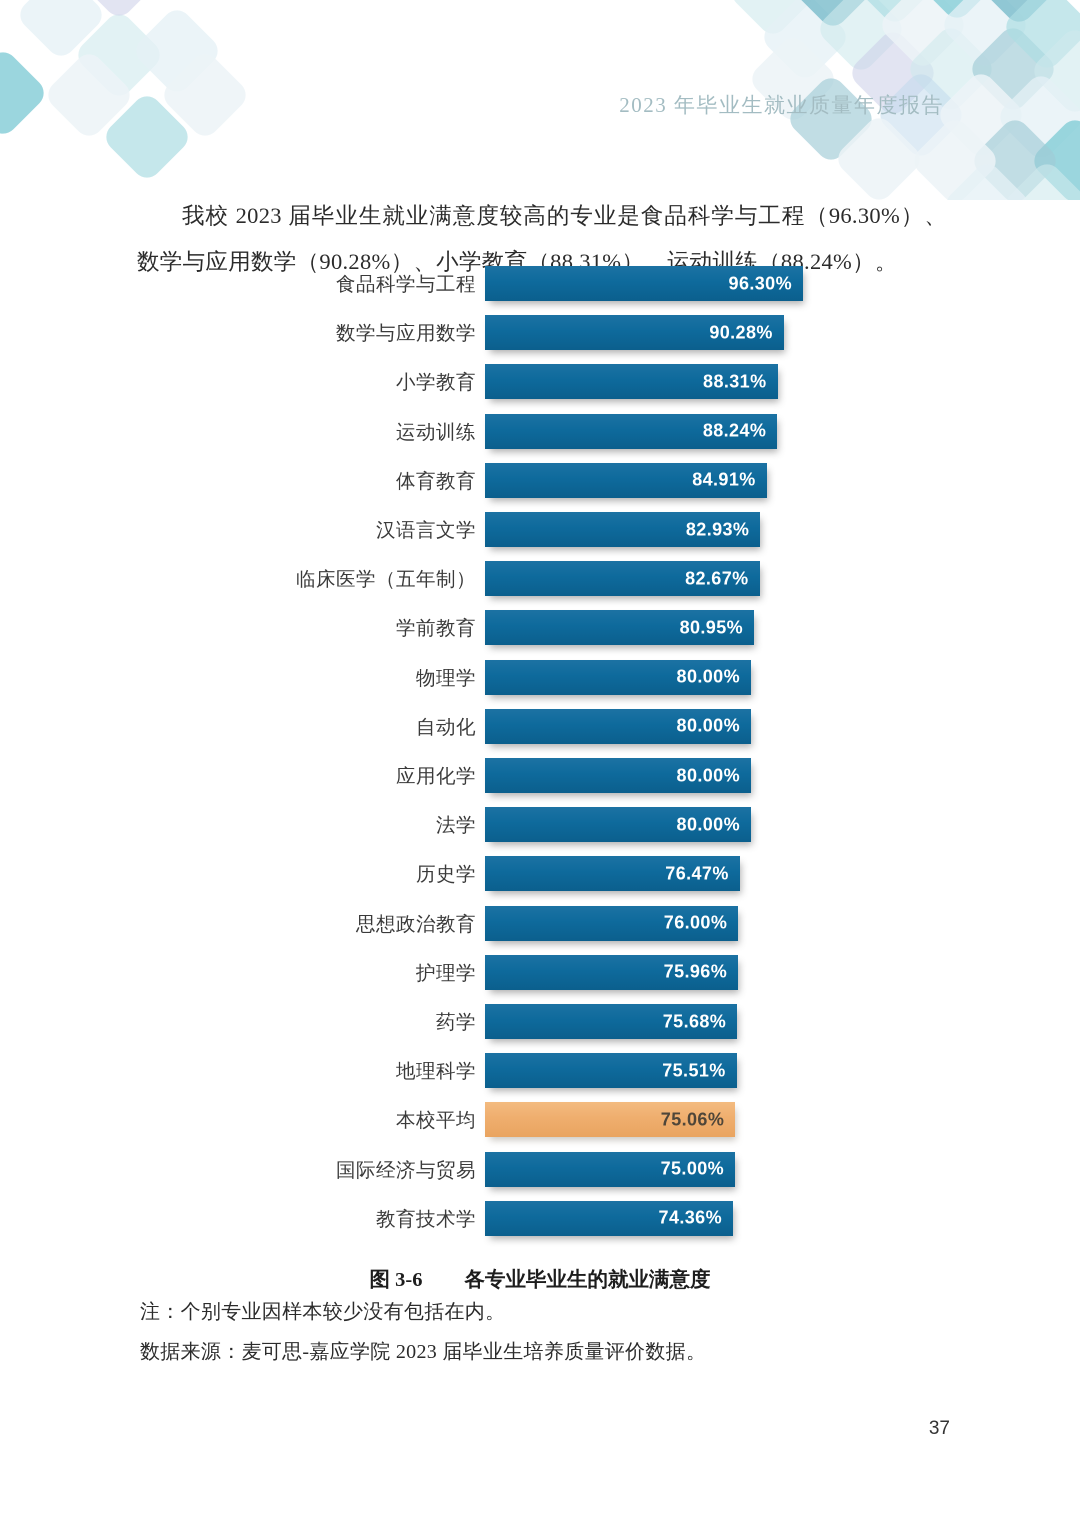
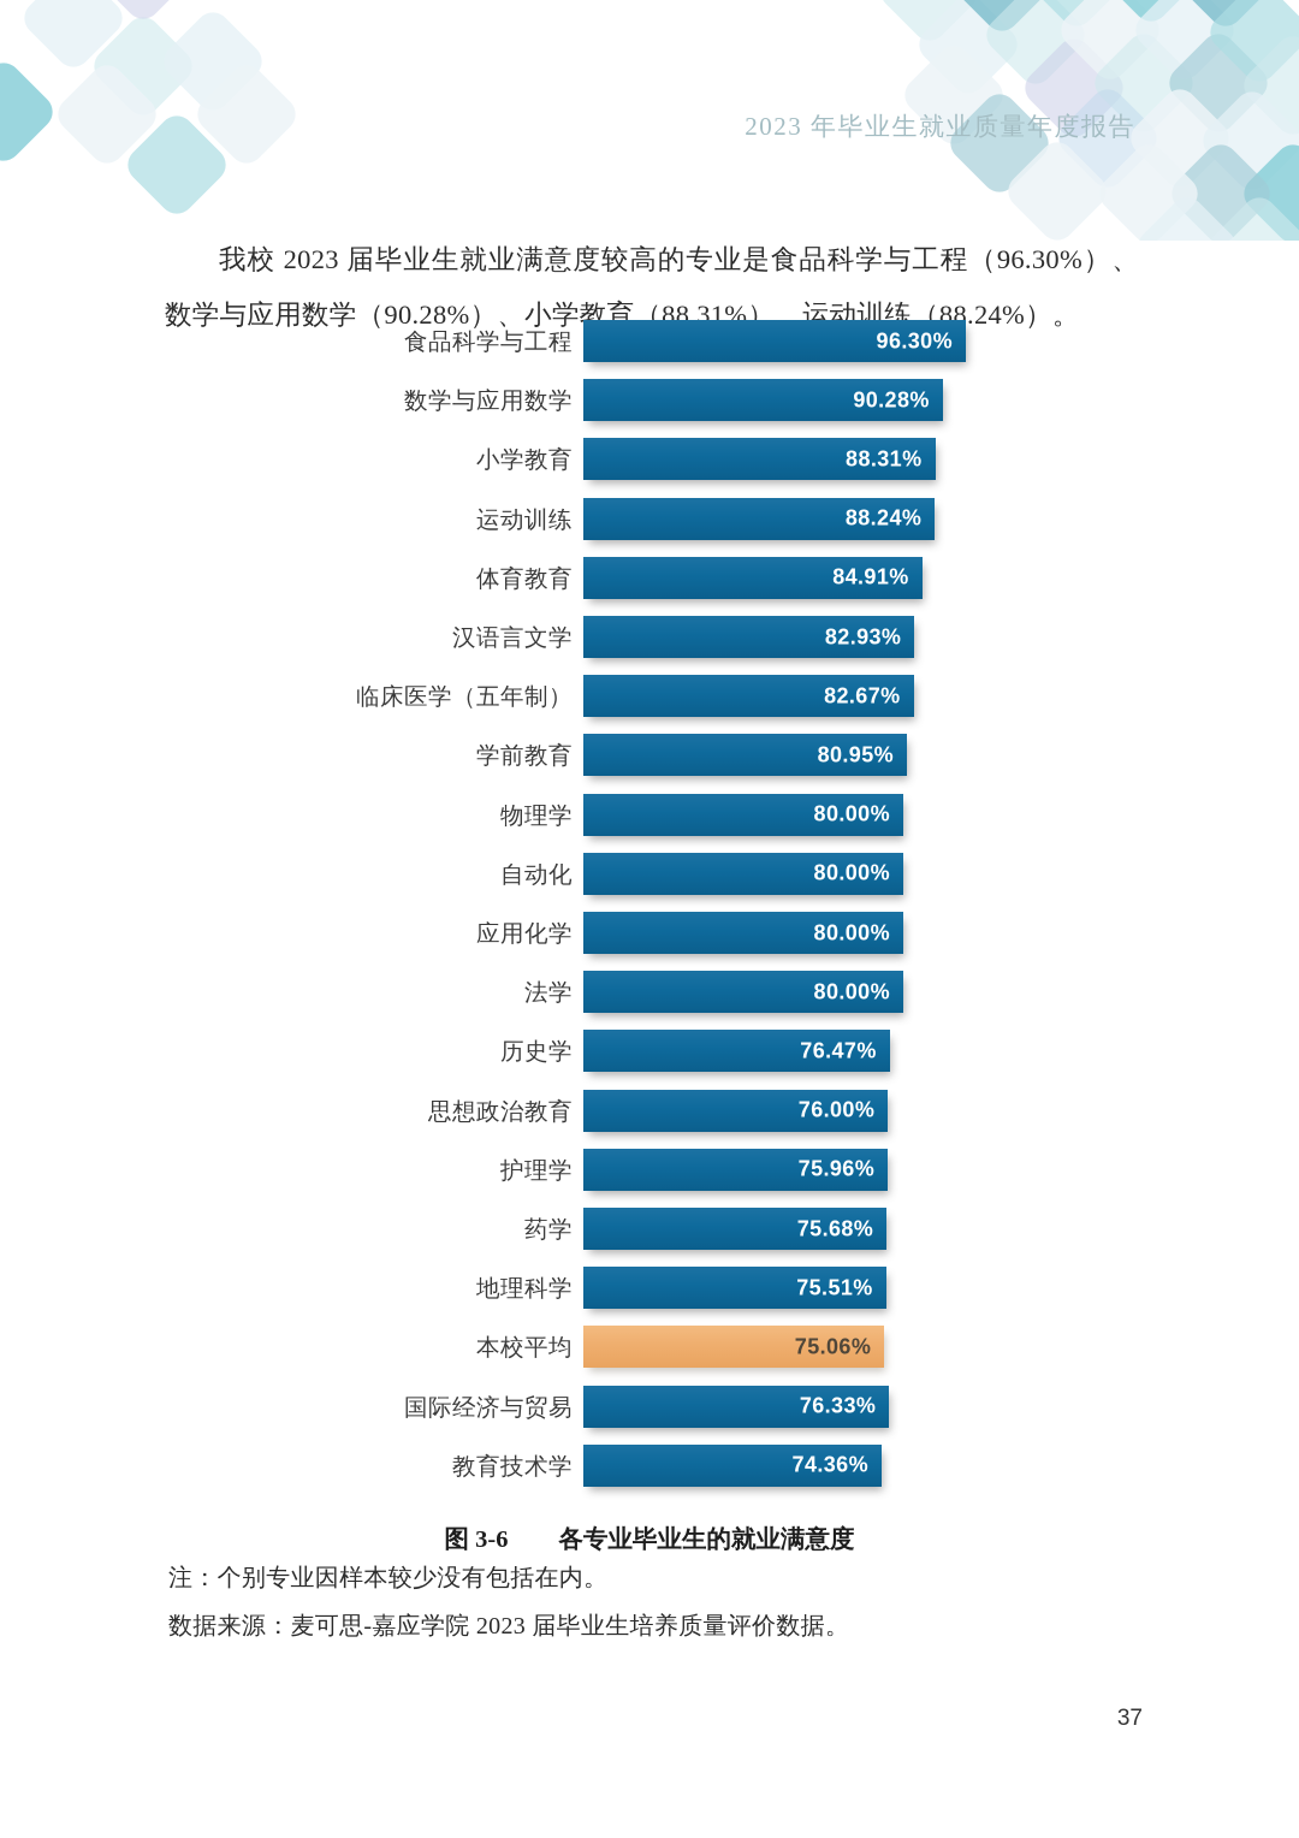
国际经济与贸易: 75.00% -> 76.33%
